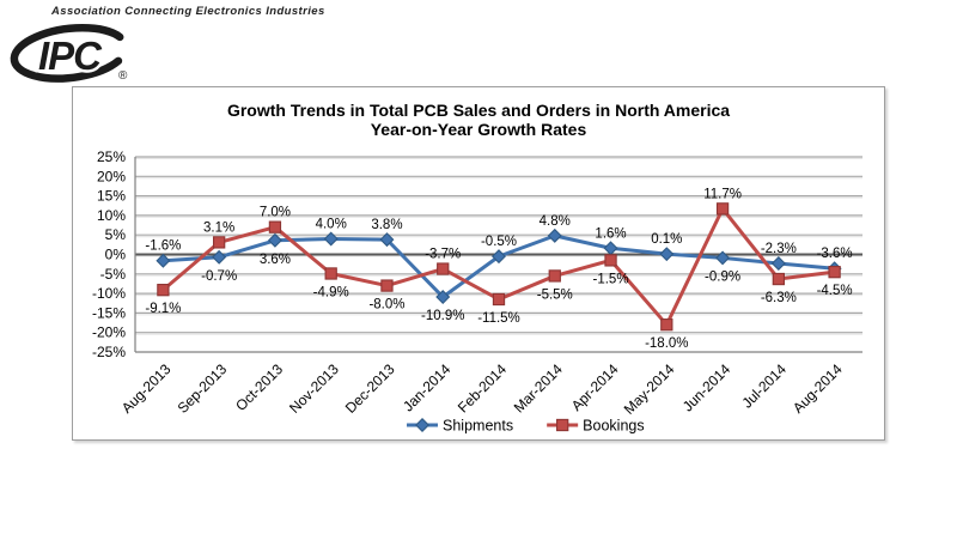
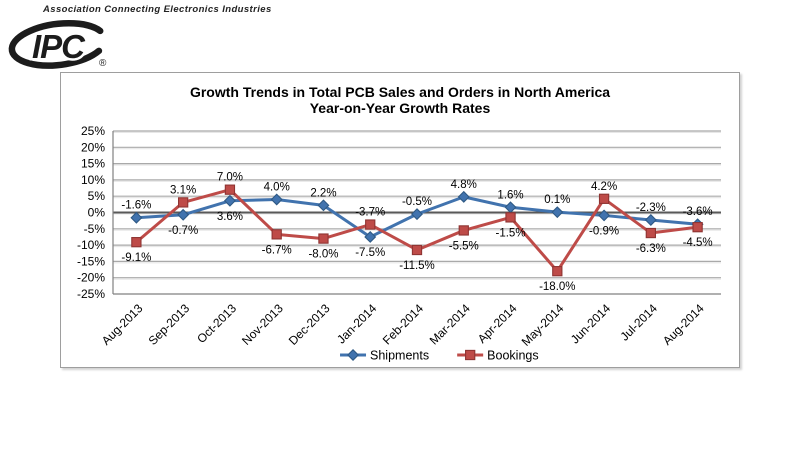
Bookings/Nov-2013: -4.9% -> -6.7%
Shipments/Dec-2013: 3.8% -> 2.2%
Shipments/Jan-2014: -10.9% -> -7.5%
Bookings/Jun-2014: 11.7% -> 4.2%
